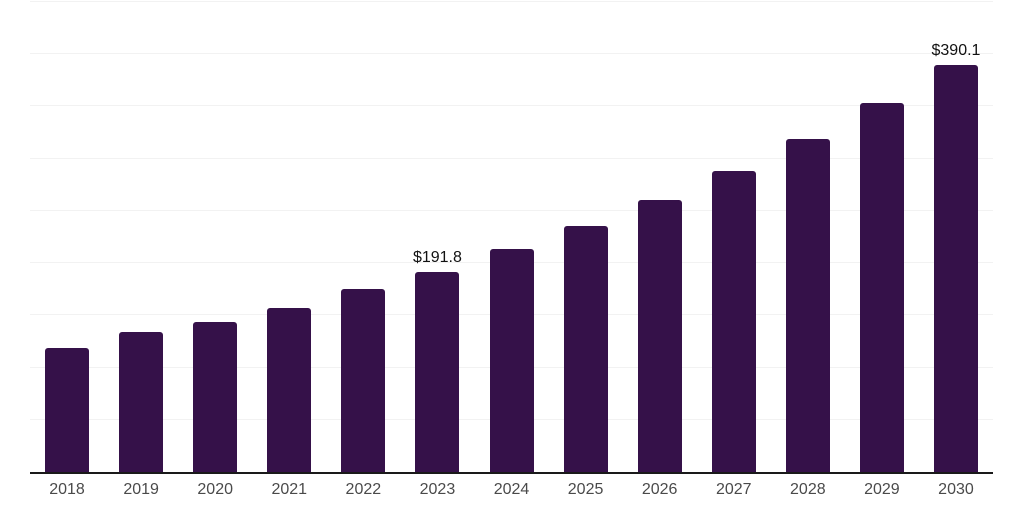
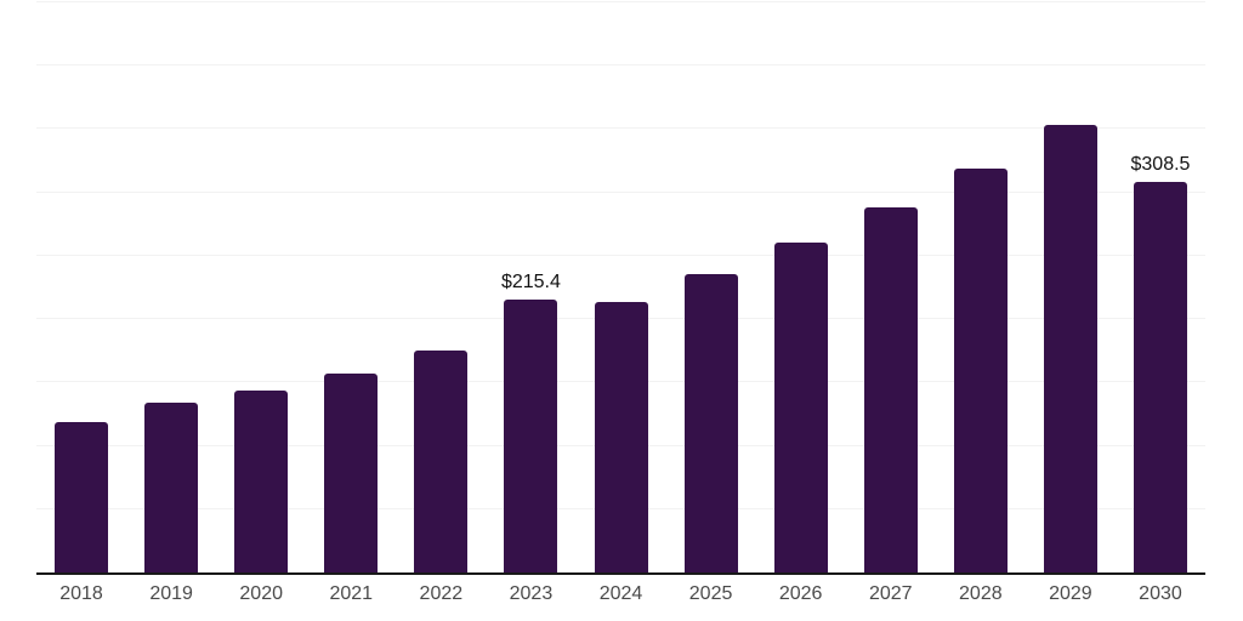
2023: $191.8 -> $215.4
2030: $390.1 -> $308.5
